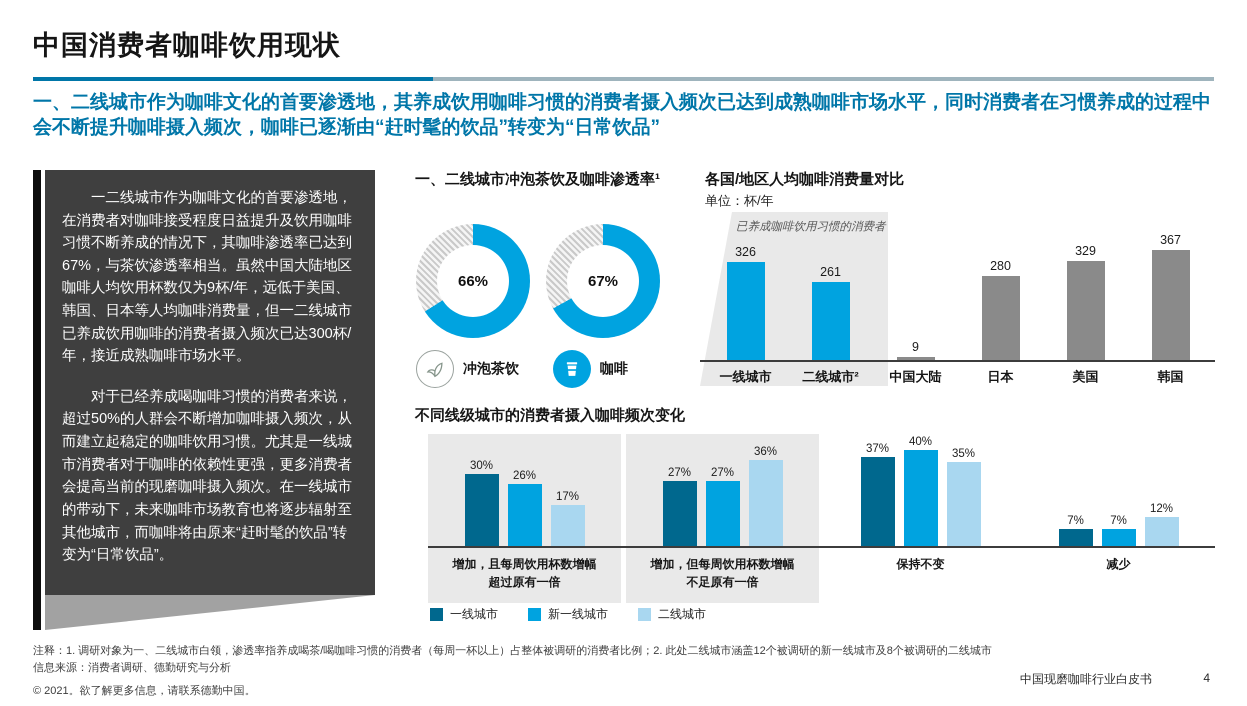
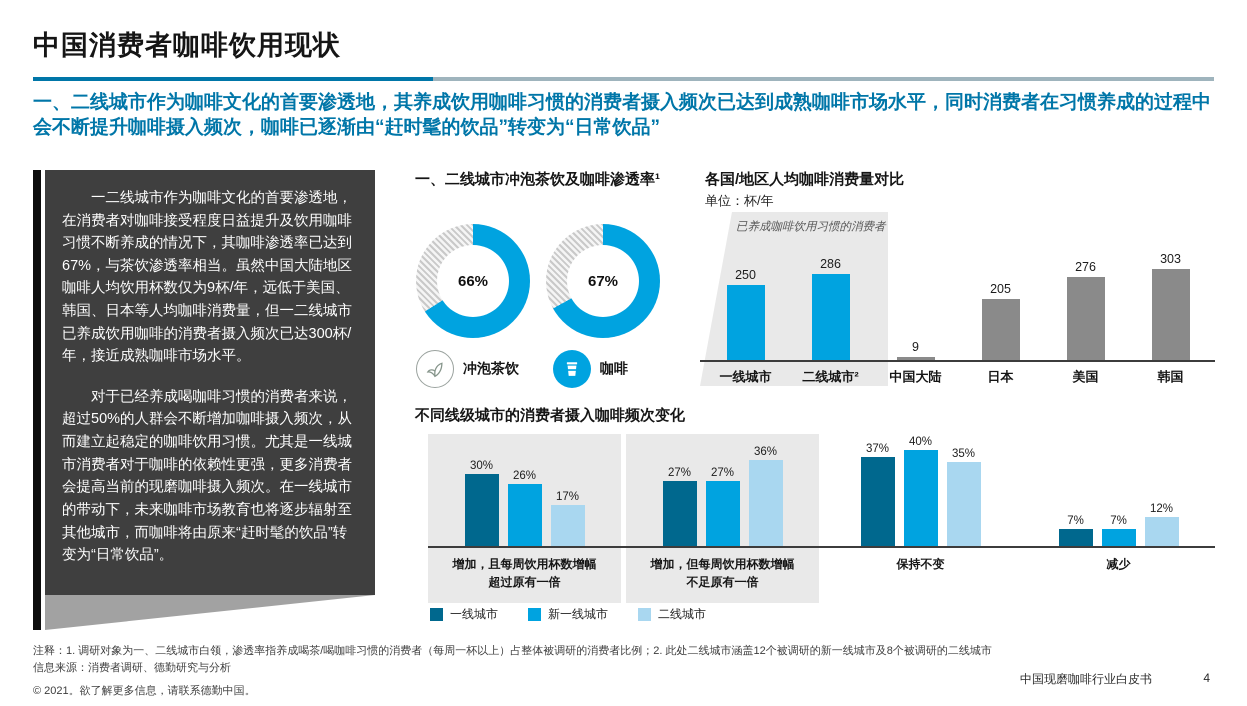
各国/地区人均咖啡消费量对比/一线城市: 326 -> 250
各国/地区人均咖啡消费量对比/二线城市²: 261 -> 286
各国/地区人均咖啡消费量对比/日本: 280 -> 205
各国/地区人均咖啡消费量对比/美国: 329 -> 276
各国/地区人均咖啡消费量对比/韩国: 367 -> 303
